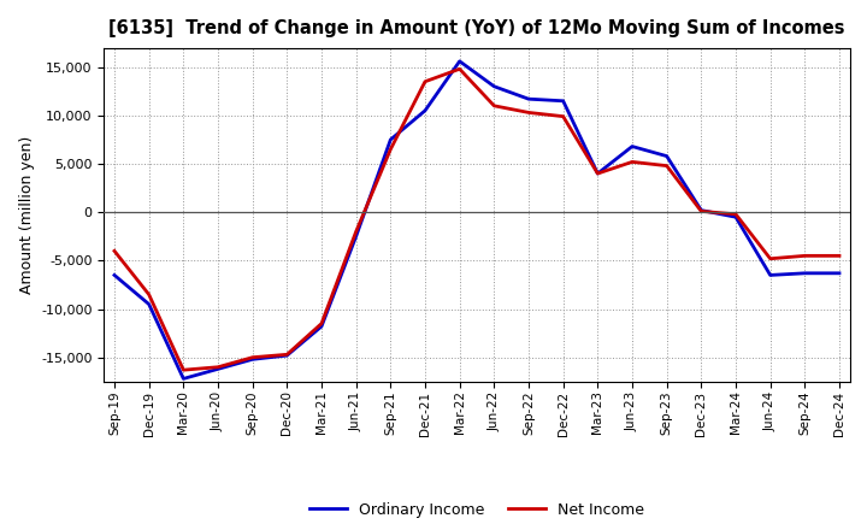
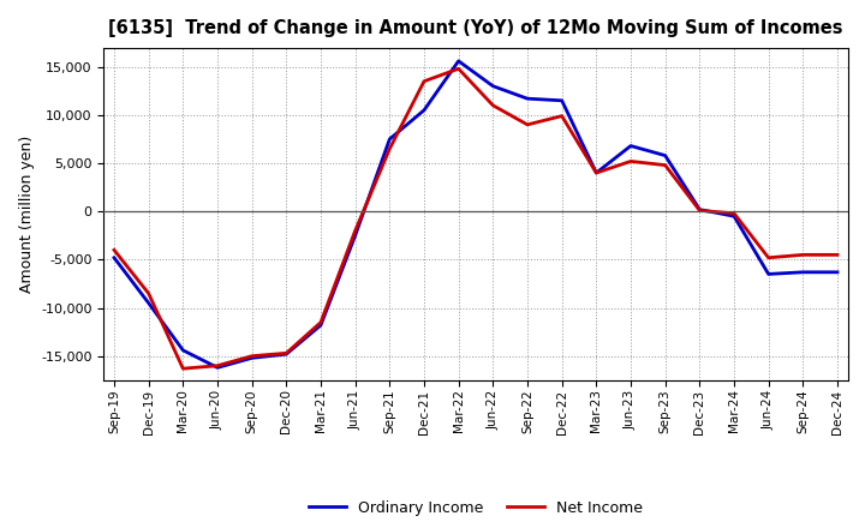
Ordinary Income/Sep-19: -6,500 -> -4,800
Ordinary Income/Mar-20: -17,200 -> -14,400
Net Income/Sep-22: 10,300 -> 9,000
